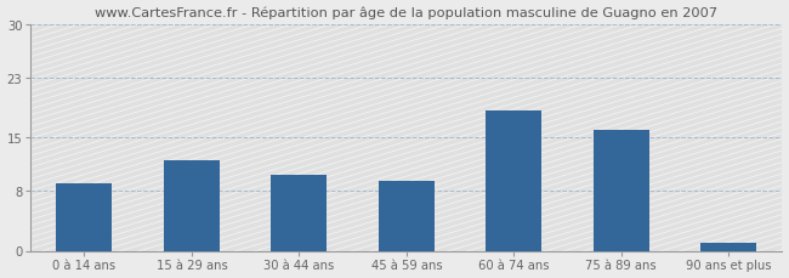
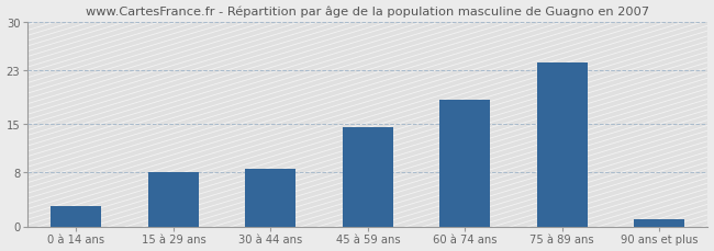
0 à 14 ans: 9.0 -> 3.0
15 à 29 ans: 12.0 -> 8.0
30 à 44 ans: 10.0 -> 8.5
45 à 59 ans: 9.2 -> 14.5
75 à 89 ans: 16.0 -> 24.0
